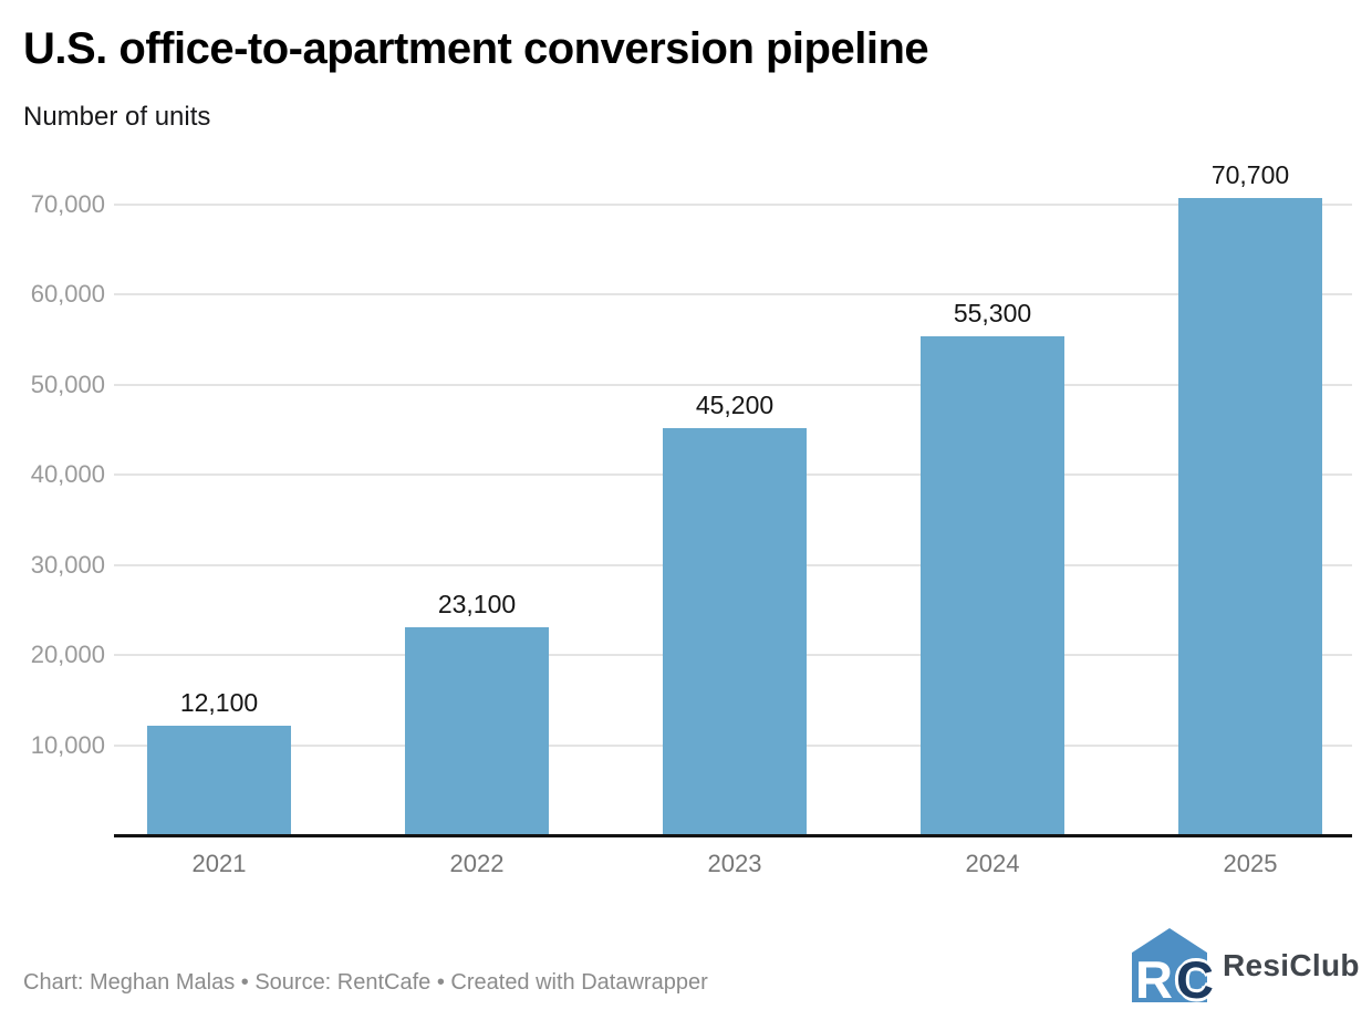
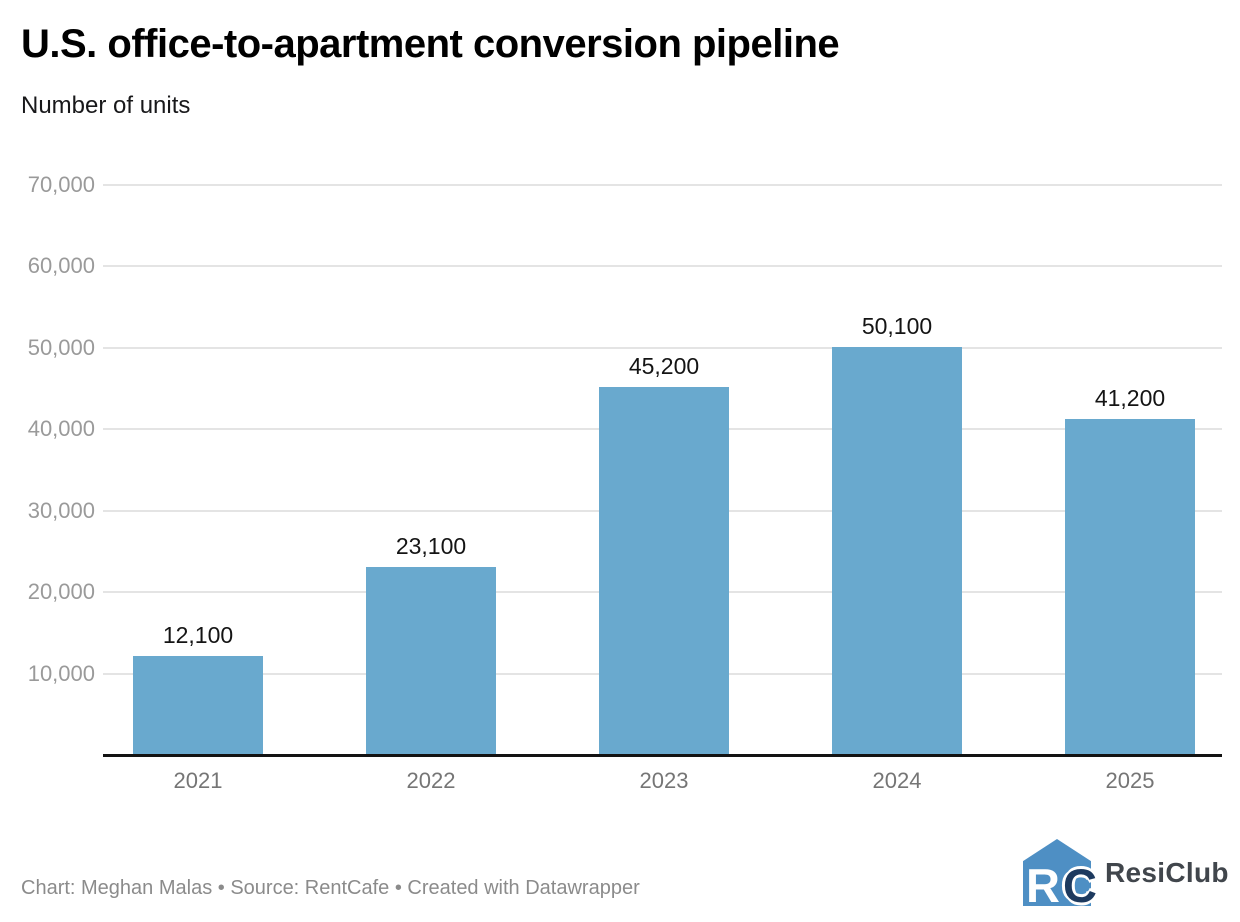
2024: 55,300 -> 50,100
2025: 70,700 -> 41,200
